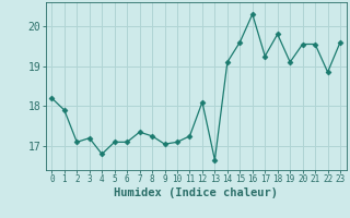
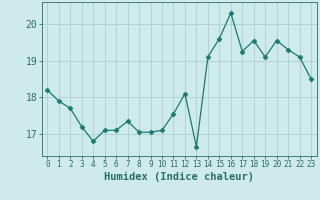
2: 17.10 -> 17.70
8: 17.25 -> 17.05
11: 17.25 -> 17.55
18: 19.80 -> 19.55
21: 19.55 -> 19.30
22: 18.85 -> 19.10
23: 19.60 -> 18.50
